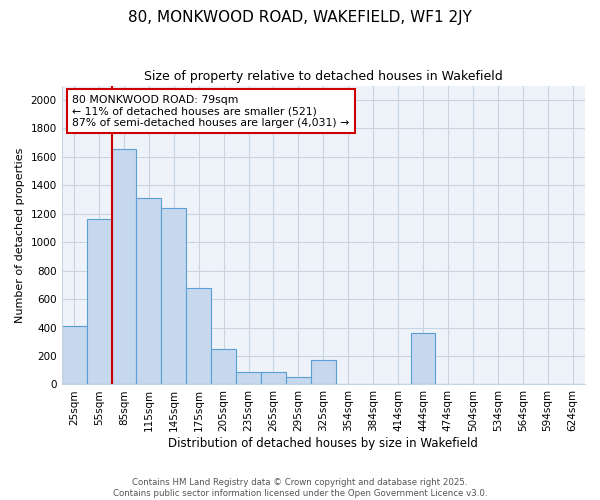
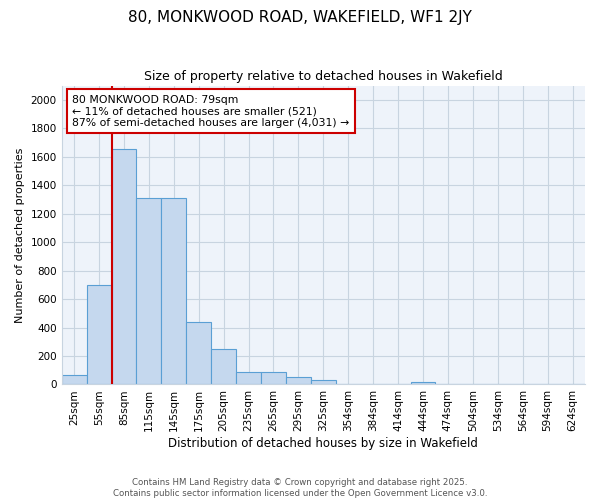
25sqm: 410 -> 60
55sqm: 1160 -> 700
145sqm: 1240 -> 1310
175sqm: 680 -> 440
325sqm: 170 -> 30
444sqm: 360 -> 20
